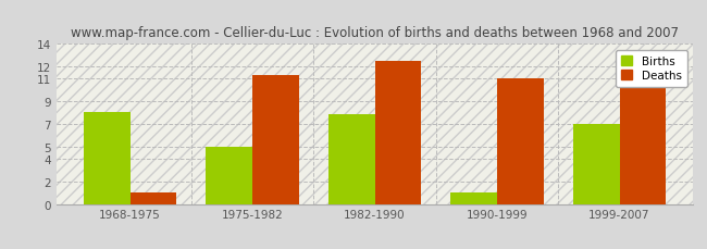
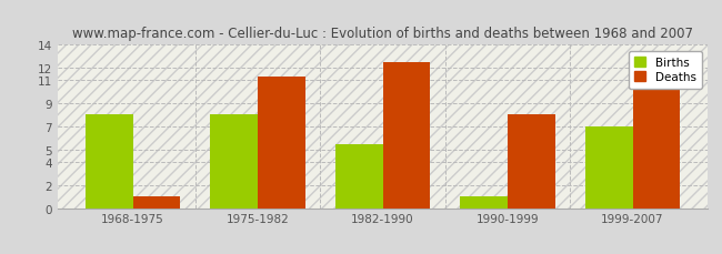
Births/1975-1982: 5.0 -> 8.0
Births/1982-1990: 7.9 -> 5.5
Deaths/1990-1999: 11.0 -> 8.0
